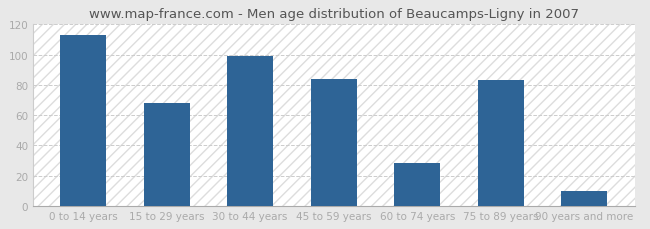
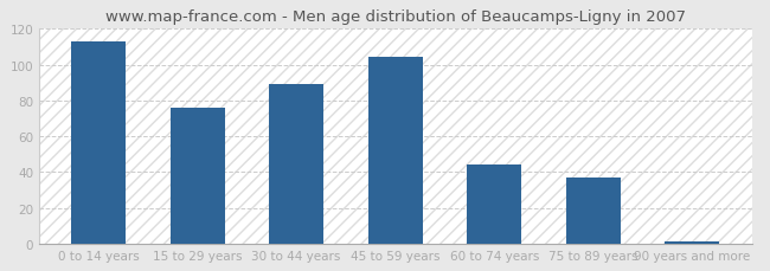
15 to 29 years: 68 -> 76
30 to 44 years: 99 -> 89
45 to 59 years: 84 -> 104
60 to 74 years: 28 -> 44
75 to 89 years: 83 -> 37
90 years and more: 10 -> 1
